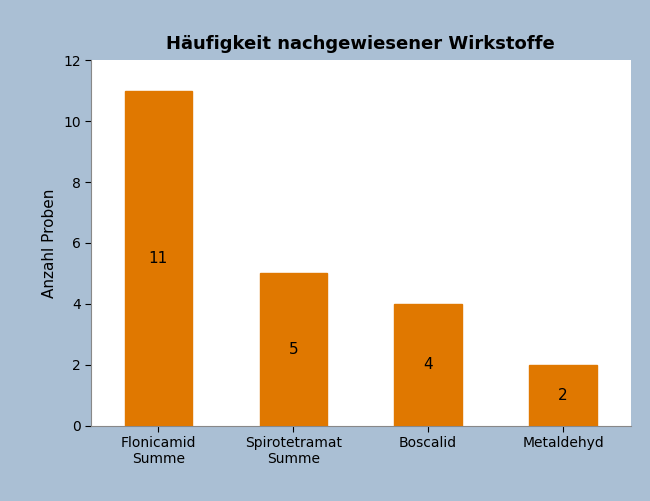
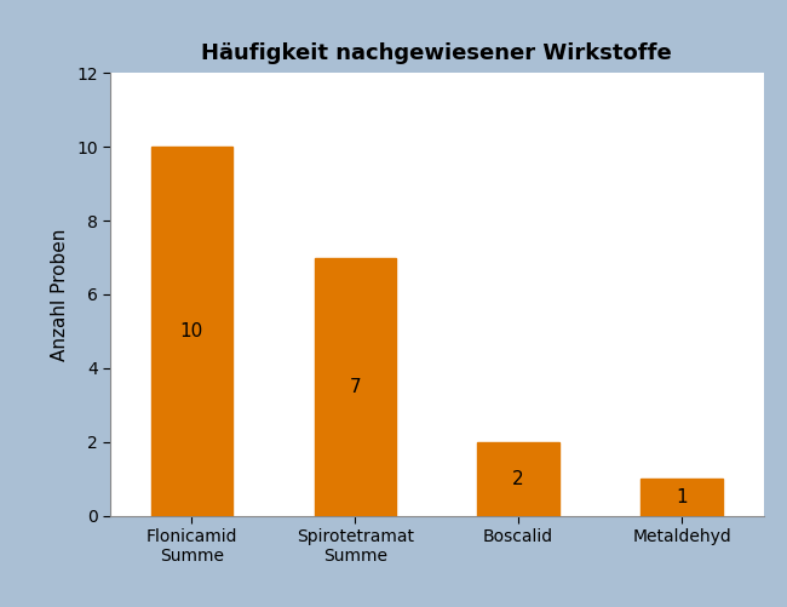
Flonicamid Summe: 11 -> 10
Spirotetramat Summe: 5 -> 7
Boscalid: 4 -> 2
Metaldehyd: 2 -> 1
